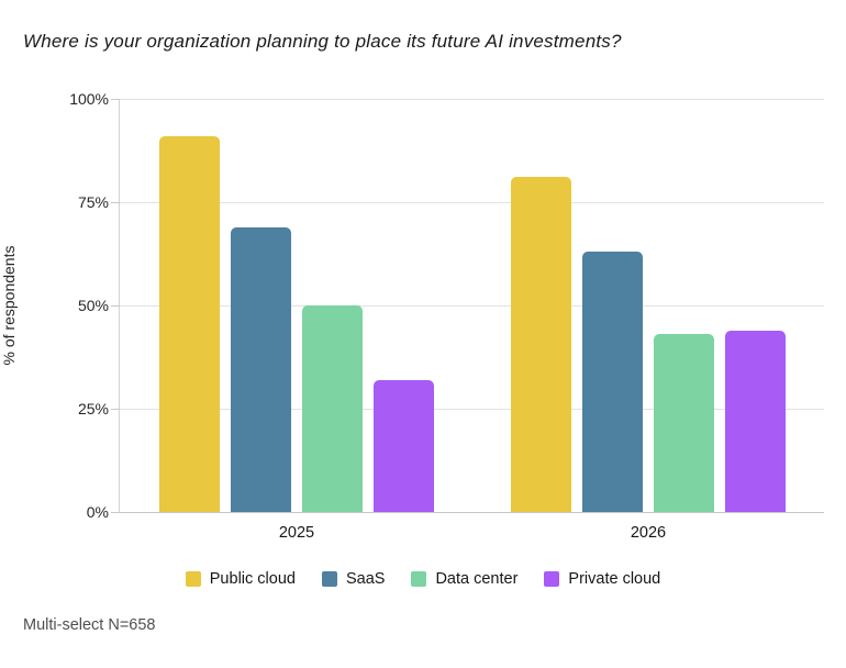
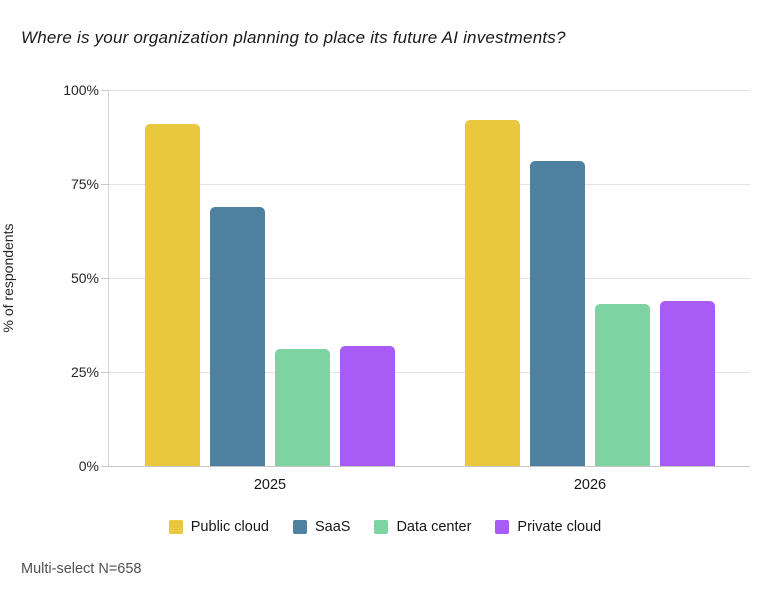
Data center/2025: 50% -> 31%
Public cloud/2026: 81% -> 92%
SaaS/2026: 63% -> 81%
